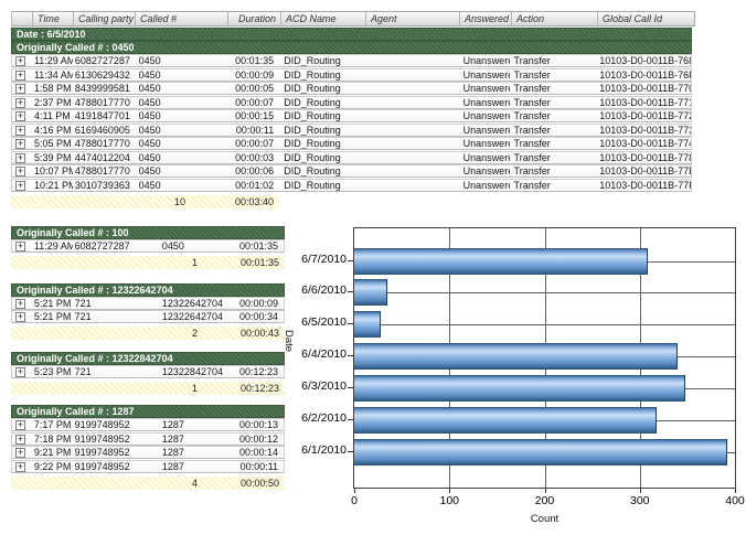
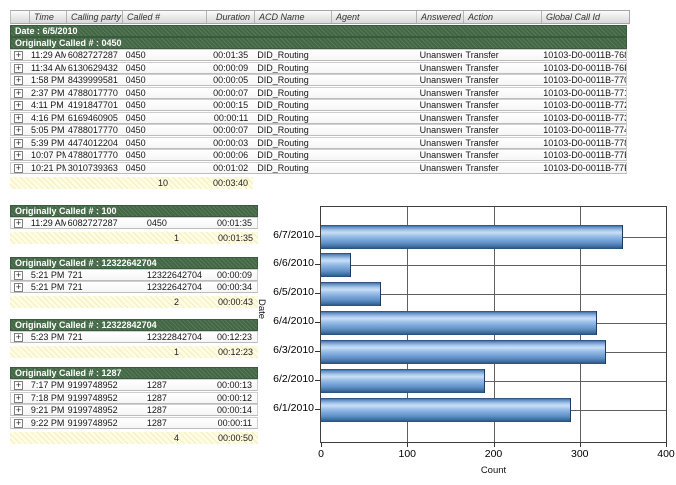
6/7/2010: 310 -> 350
6/5/2010: 30 -> 70
6/4/2010: 340 -> 320
6/3/2010: 350 -> 330
6/2/2010: 320 -> 190
6/1/2010: 390 -> 290
